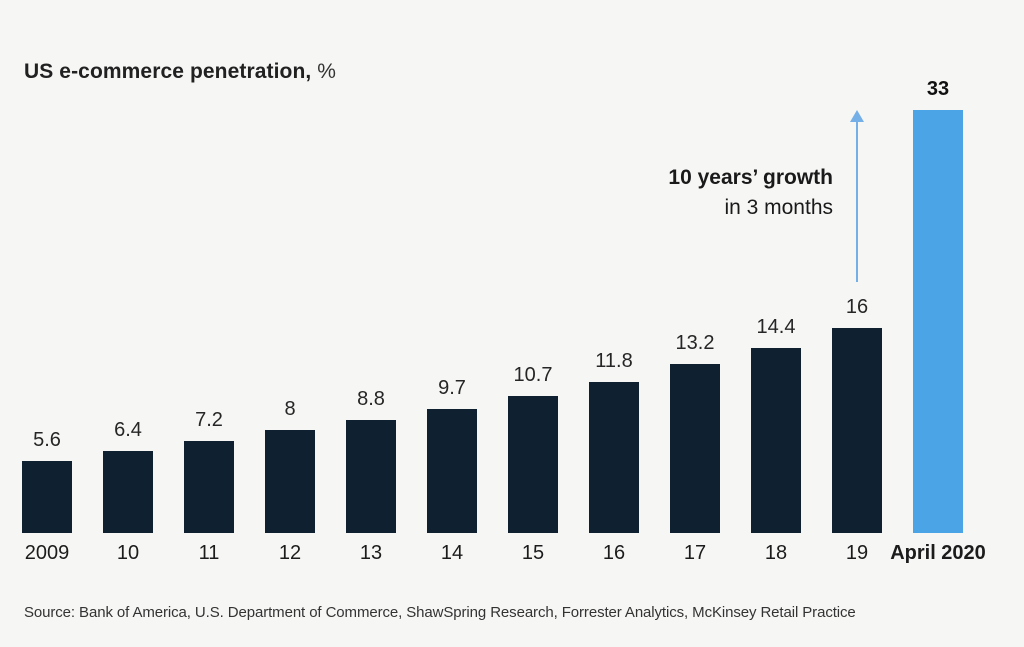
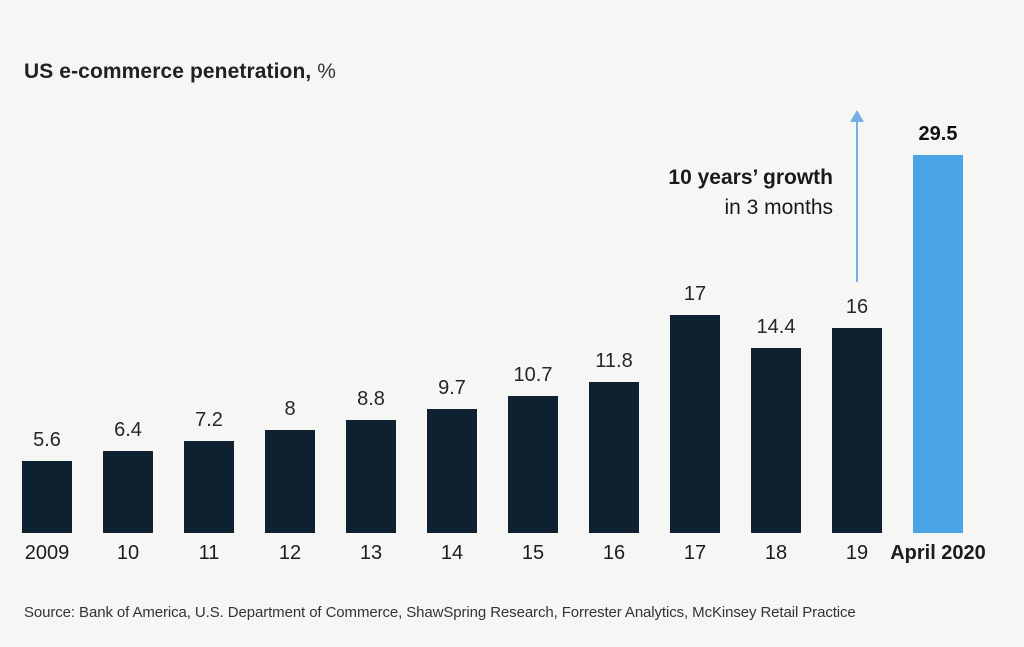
17: 13.2 -> 17
April 2020: 33 -> 29.5
